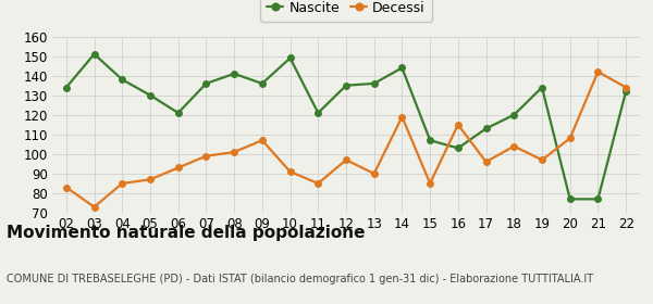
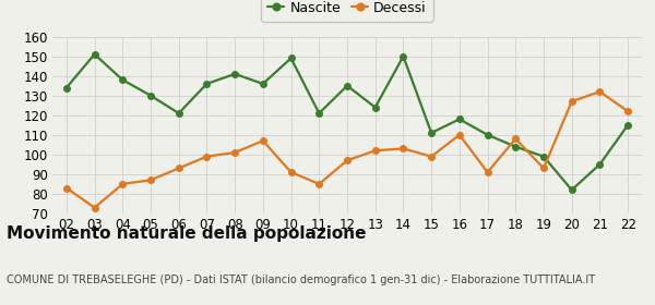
Nascite/13: 136 -> 124
Decessi/13: 90 -> 102
Nascite/14: 144 -> 150
Decessi/14: 119 -> 103
Nascite/15: 107 -> 111
Decessi/15: 85 -> 99
Nascite/16: 103 -> 118
Decessi/16: 115 -> 110
Nascite/17: 113 -> 110
Decessi/17: 96 -> 91
Nascite/18: 120 -> 104
Decessi/18: 104 -> 108
Nascite/19: 134 -> 99
Decessi/19: 97 -> 93
Nascite/20: 77 -> 82
Decessi/20: 108 -> 127
Nascite/21: 77 -> 95
Decessi/21: 142 -> 132
Nascite/22: 132 -> 115
Decessi/22: 134 -> 122
